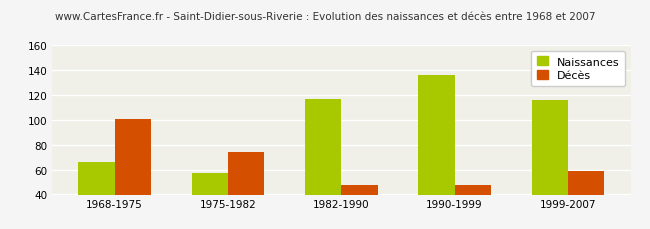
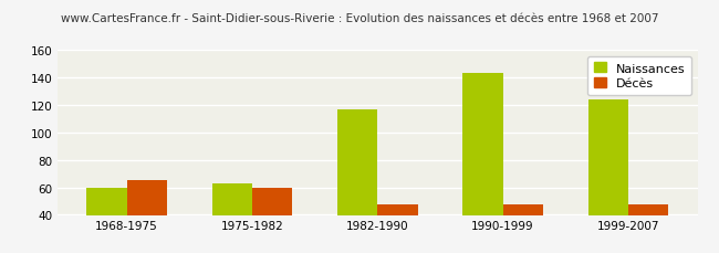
Naissances/1968-1975: 66 -> 60
Décès/1968-1975: 101 -> 65
Naissances/1975-1982: 57 -> 63
Décès/1975-1982: 74 -> 60
Naissances/1990-1999: 136 -> 143
Naissances/1999-2007: 116 -> 124
Décès/1999-2007: 59 -> 48
